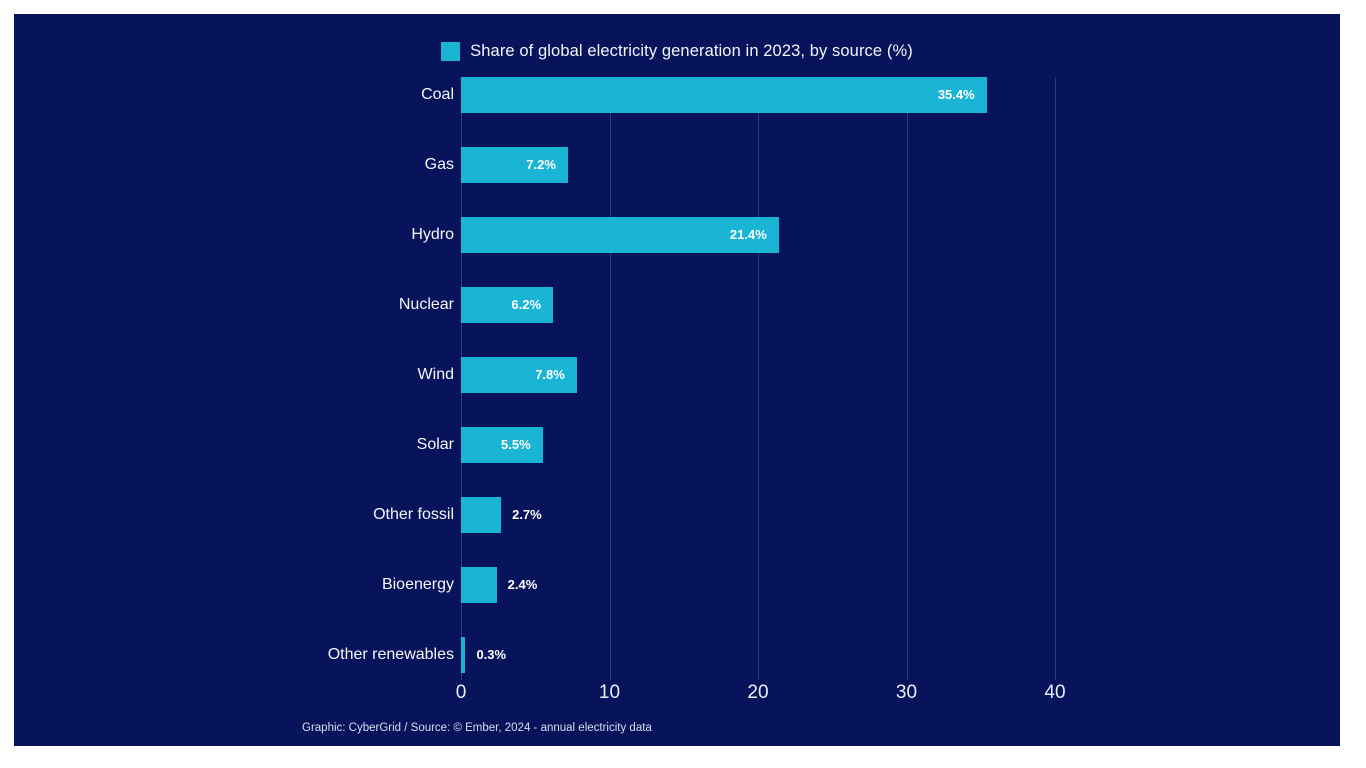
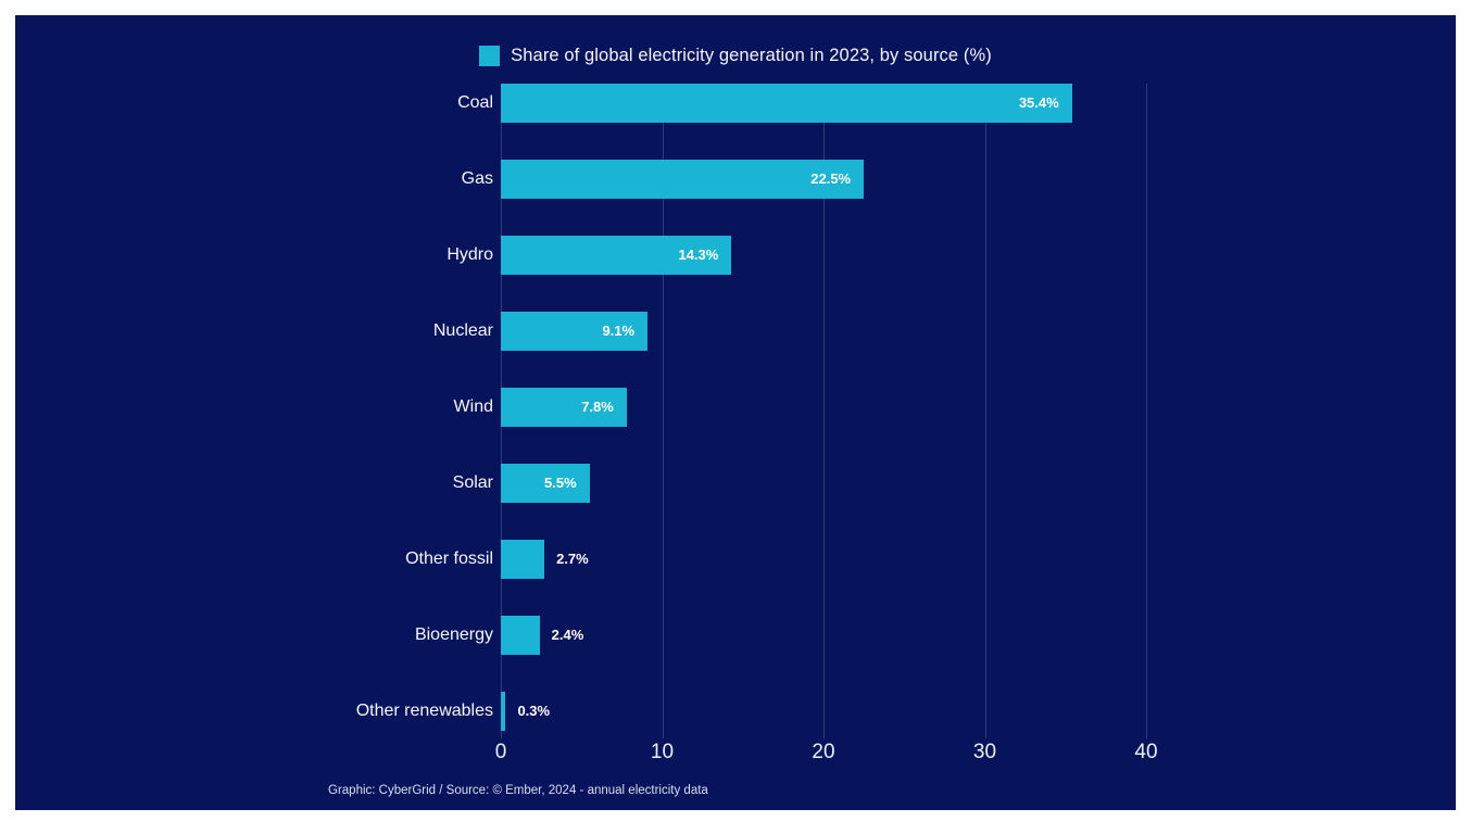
Gas: 7.2% -> 22.5%
Hydro: 21.4% -> 14.3%
Nuclear: 6.2% -> 9.1%
